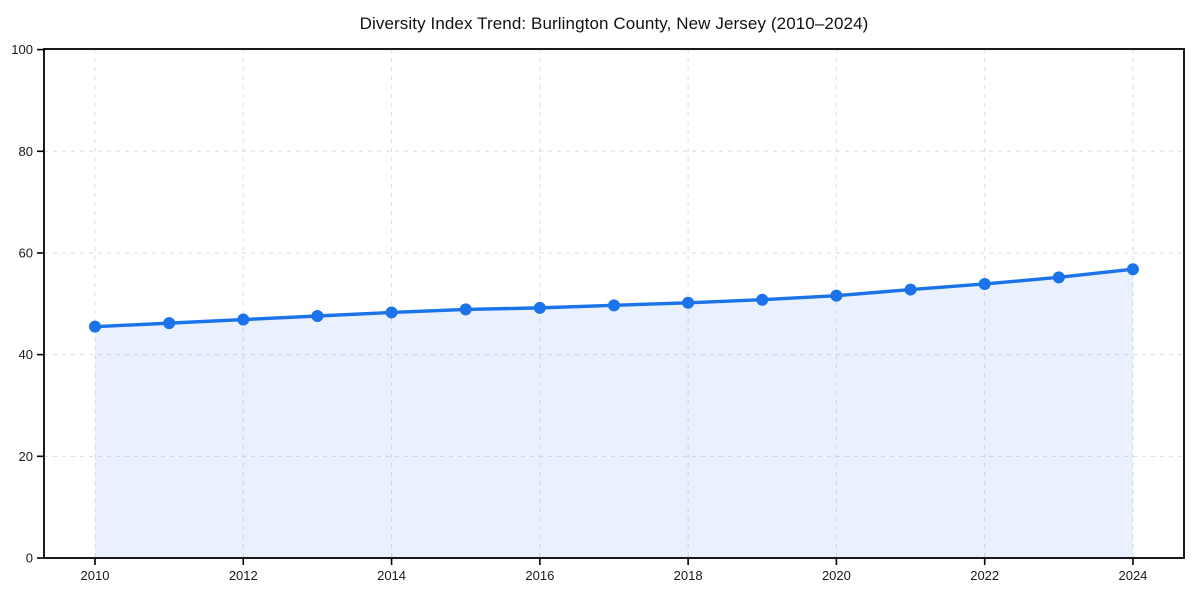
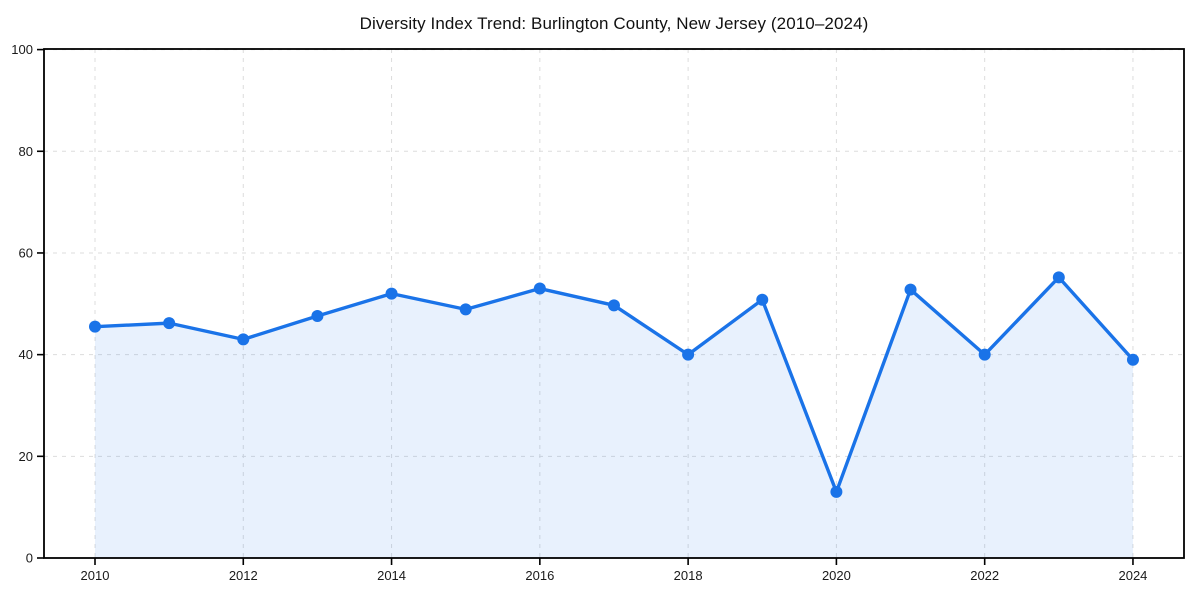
2012: 47 -> 43
2014: 48 -> 52
2016: 49 -> 53
2018: 50 -> 40
2020: 52 -> 13
2022: 54 -> 40
2024: 57 -> 39
